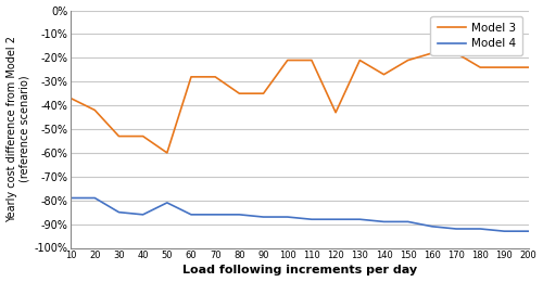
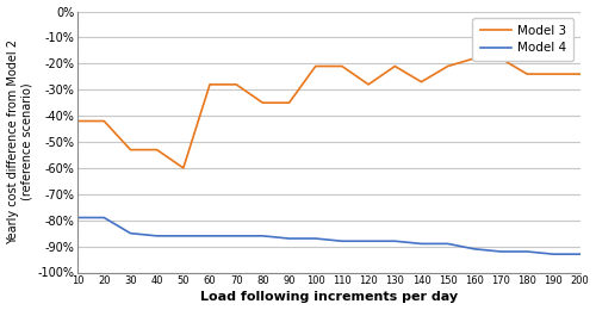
Model 3/10: -37% -> -42%
Model 4/50: -81% -> -86%
Model 3/120: -43% -> -28%
